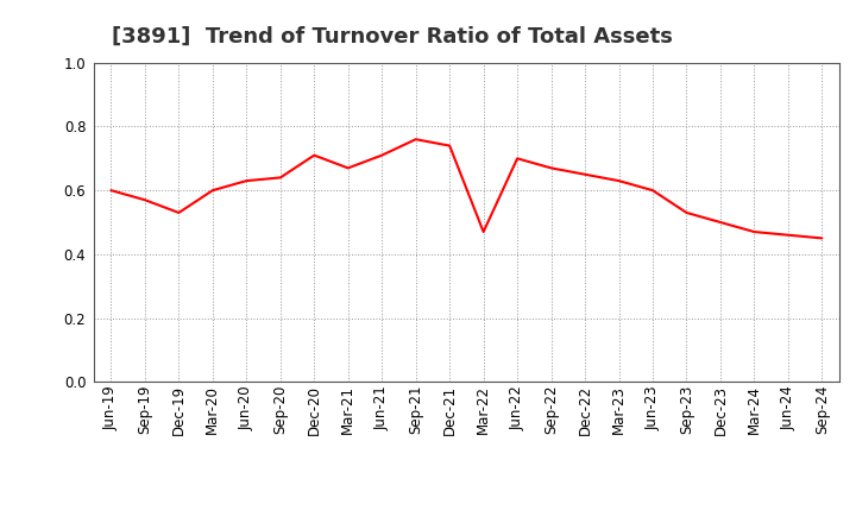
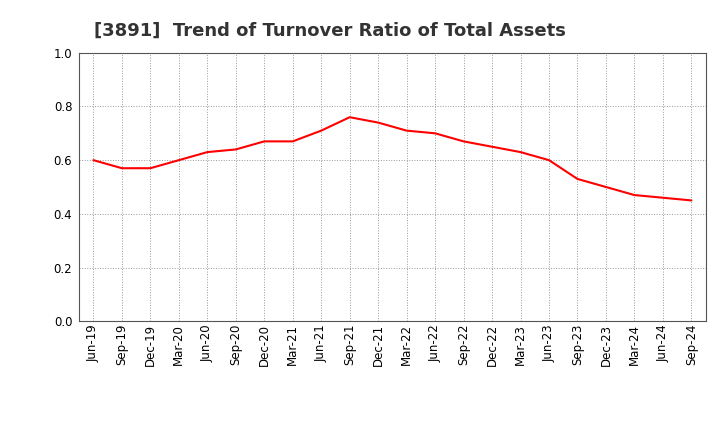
Dec-19: 0.53 -> 0.57
Dec-20: 0.71 -> 0.67
Mar-22: 0.47 -> 0.71
